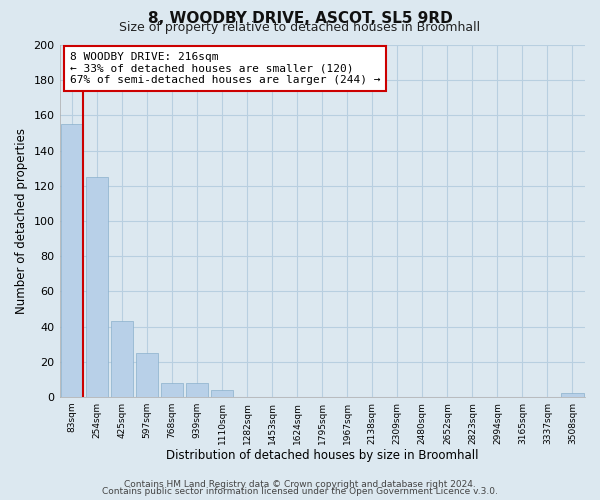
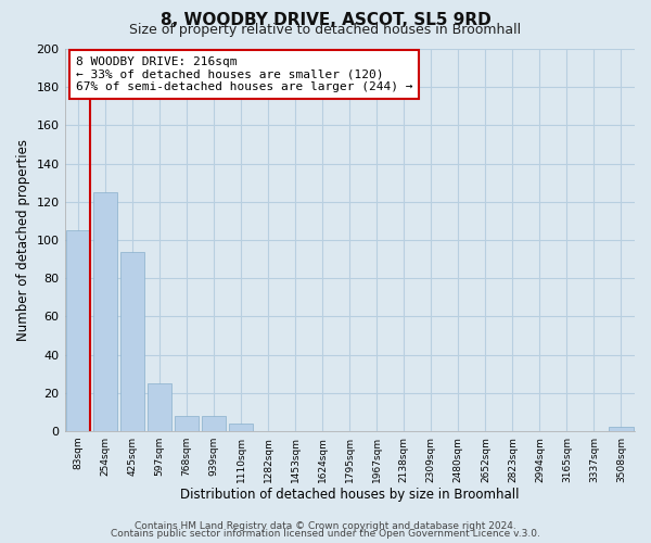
83sqm: 155 -> 105
425sqm: 43 -> 94
